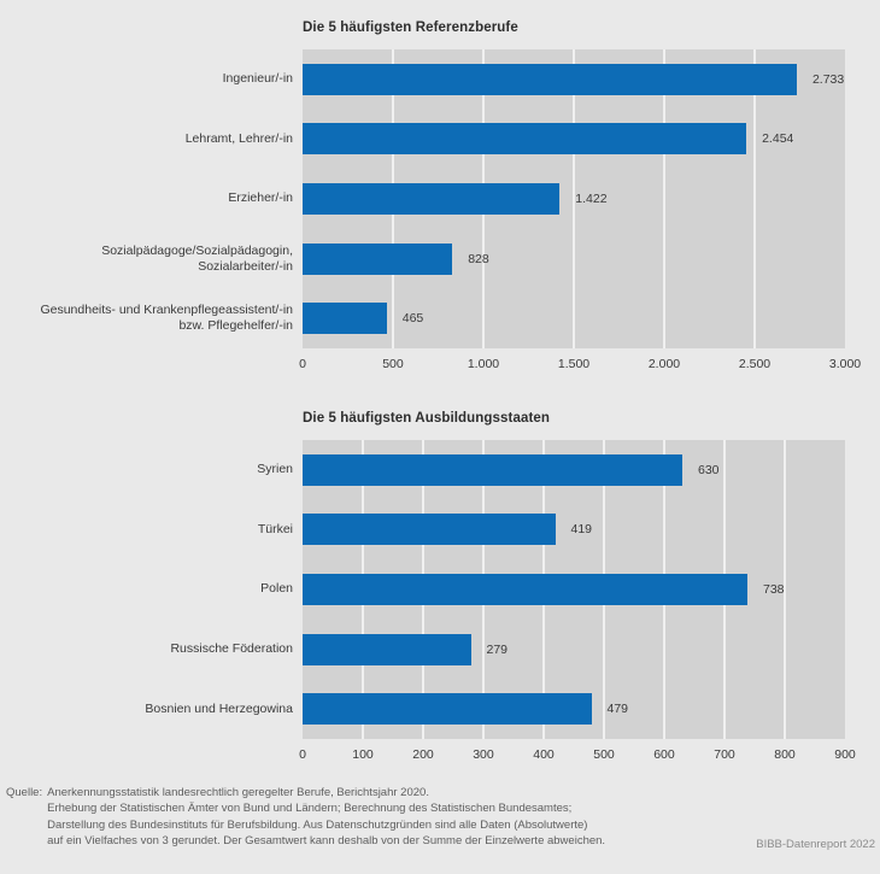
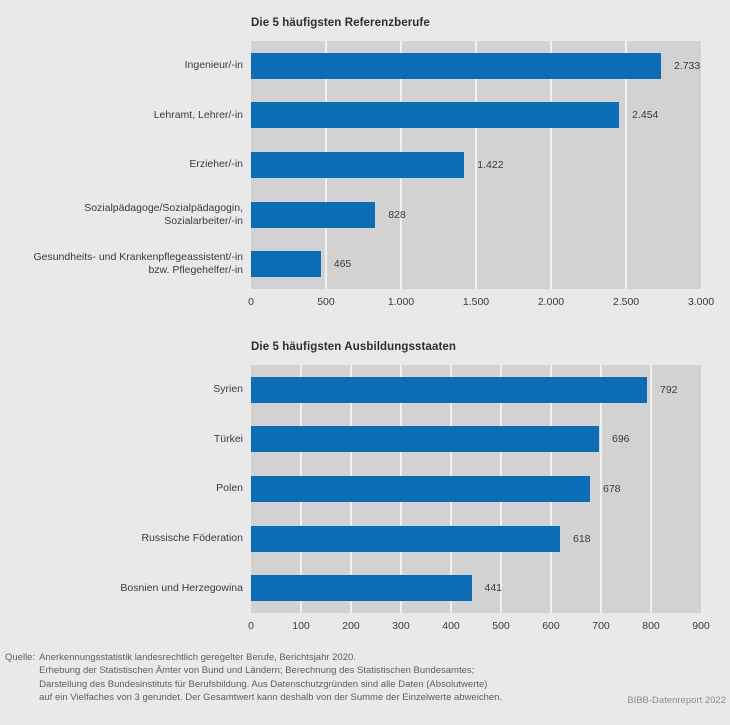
Die 5 häufigsten Ausbildungsstaaten/Syrien: 630 -> 792
Die 5 häufigsten Ausbildungsstaaten/Türkei: 419 -> 696
Die 5 häufigsten Ausbildungsstaaten/Polen: 738 -> 678
Die 5 häufigsten Ausbildungsstaaten/Russische Föderation: 279 -> 618
Die 5 häufigsten Ausbildungsstaaten/Bosnien und Herzegowina: 479 -> 441
